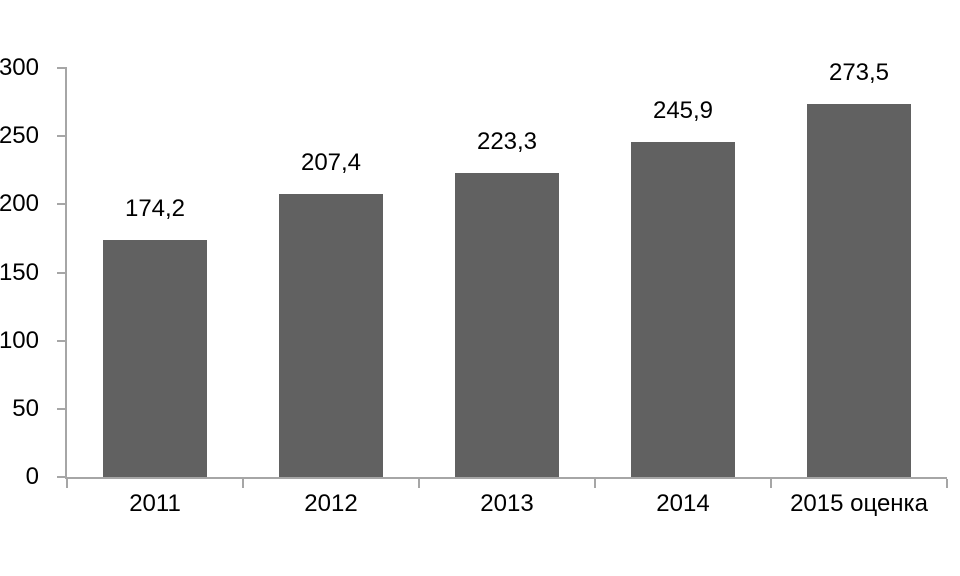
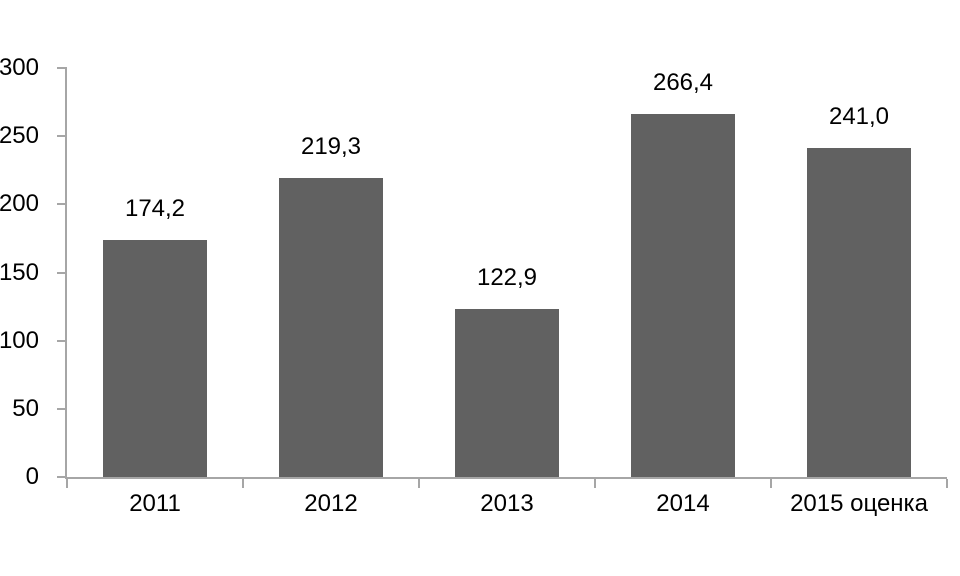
2012: 207,4 -> 219,3
2013: 223,3 -> 122,9
2014: 245,9 -> 266,4
2015 оценка: 273,5 -> 241,0
